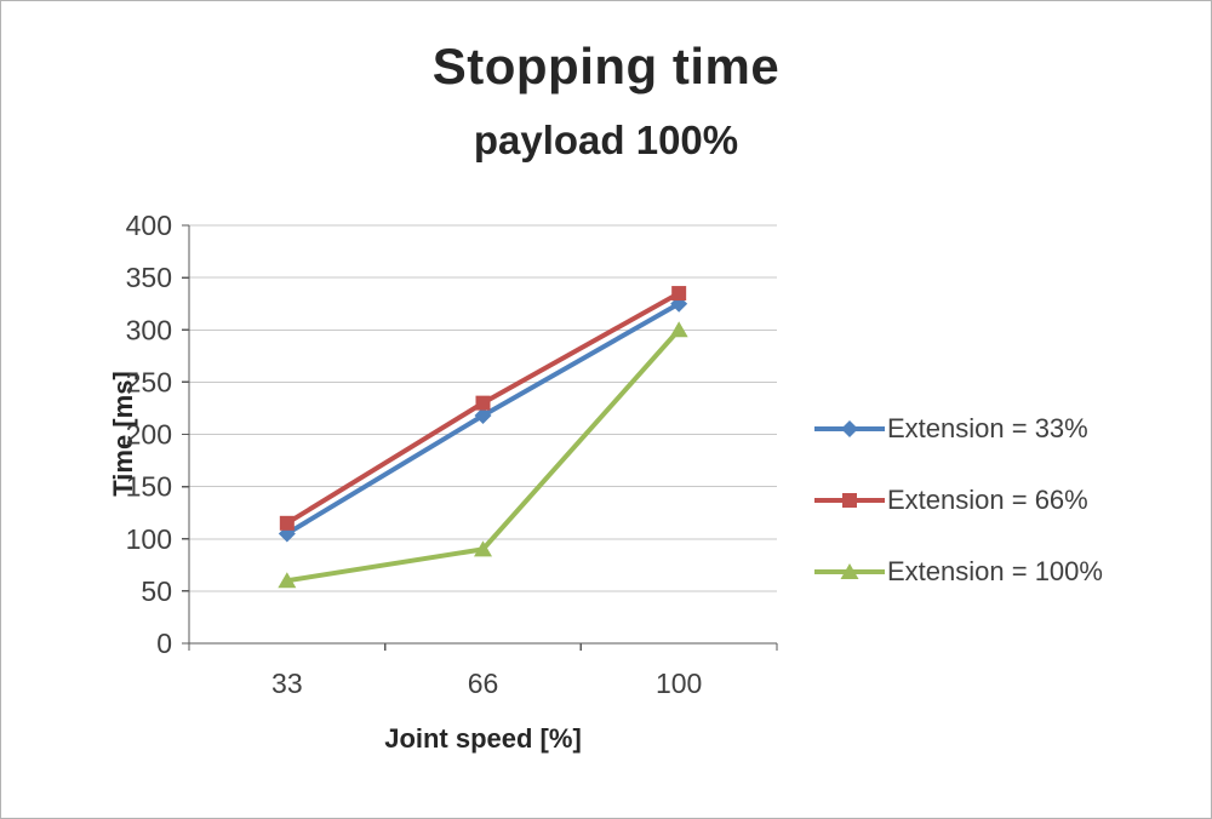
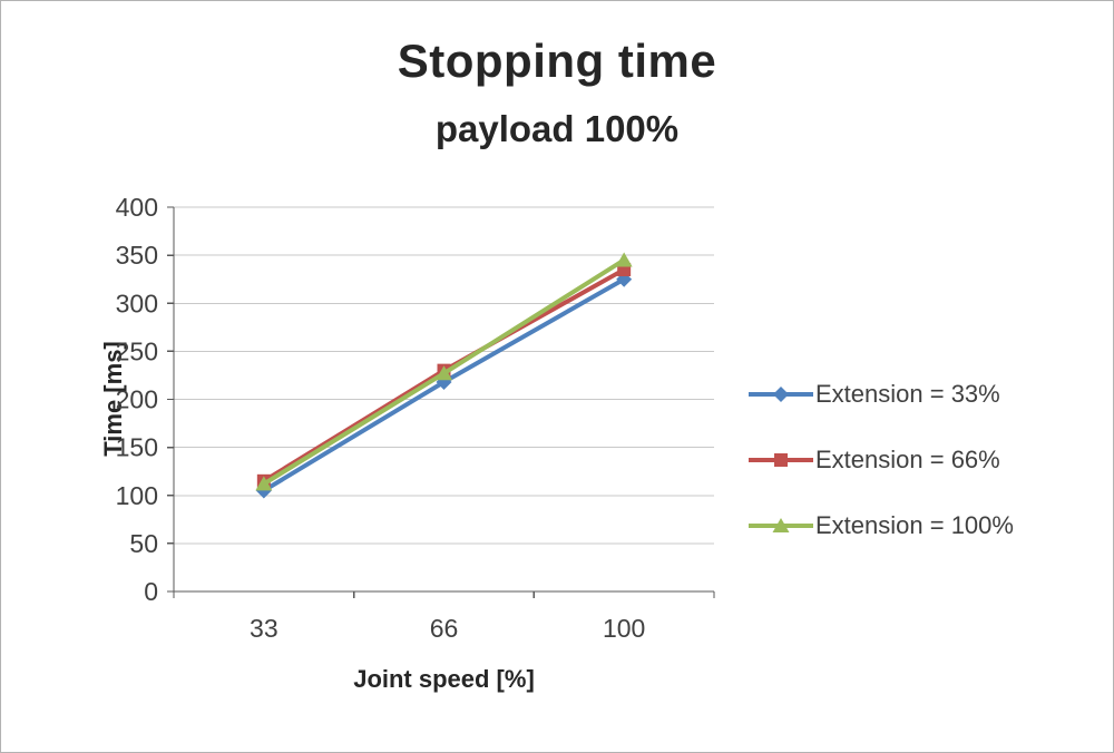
Extension = 100%/33: 60 -> 110
Extension = 100%/66: 90 -> 230
Extension = 100%/100: 300 -> 340
